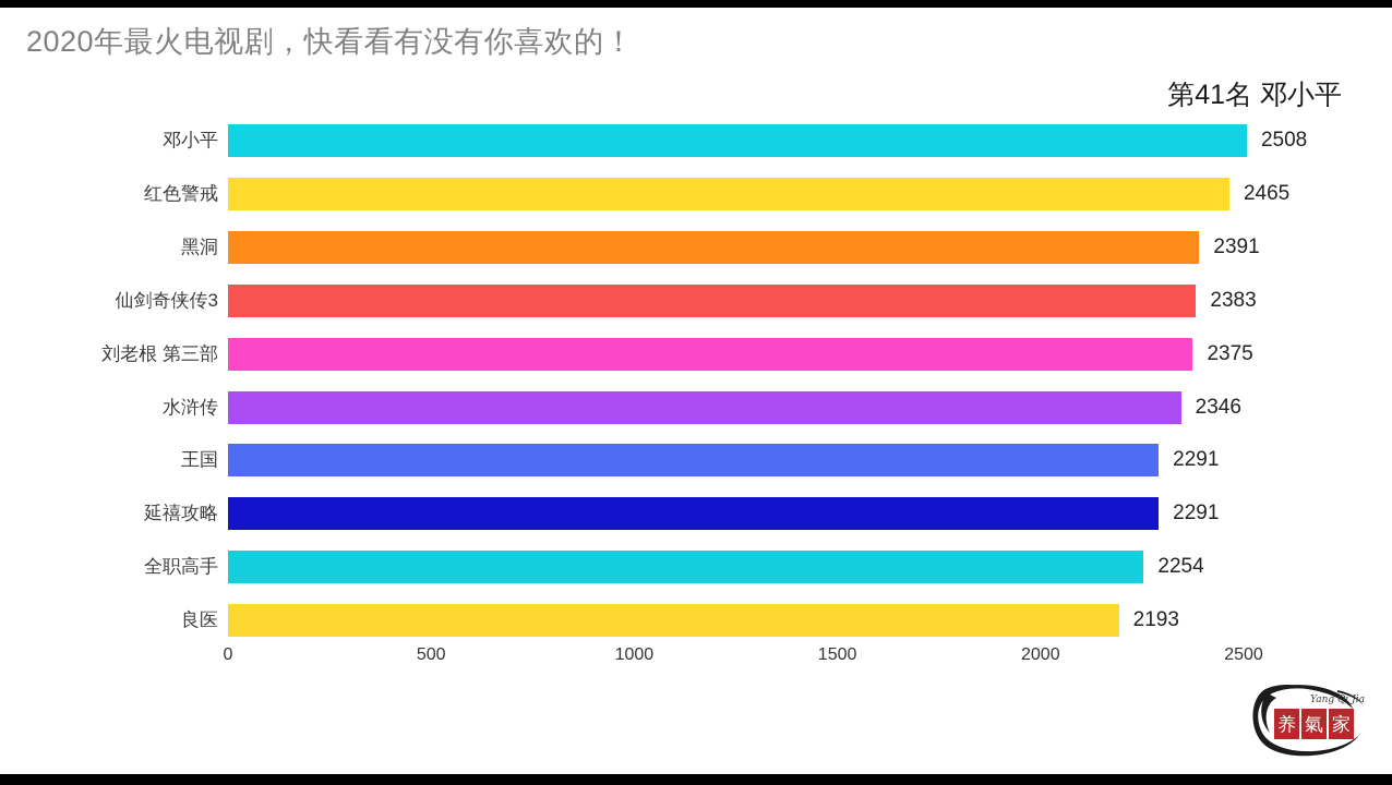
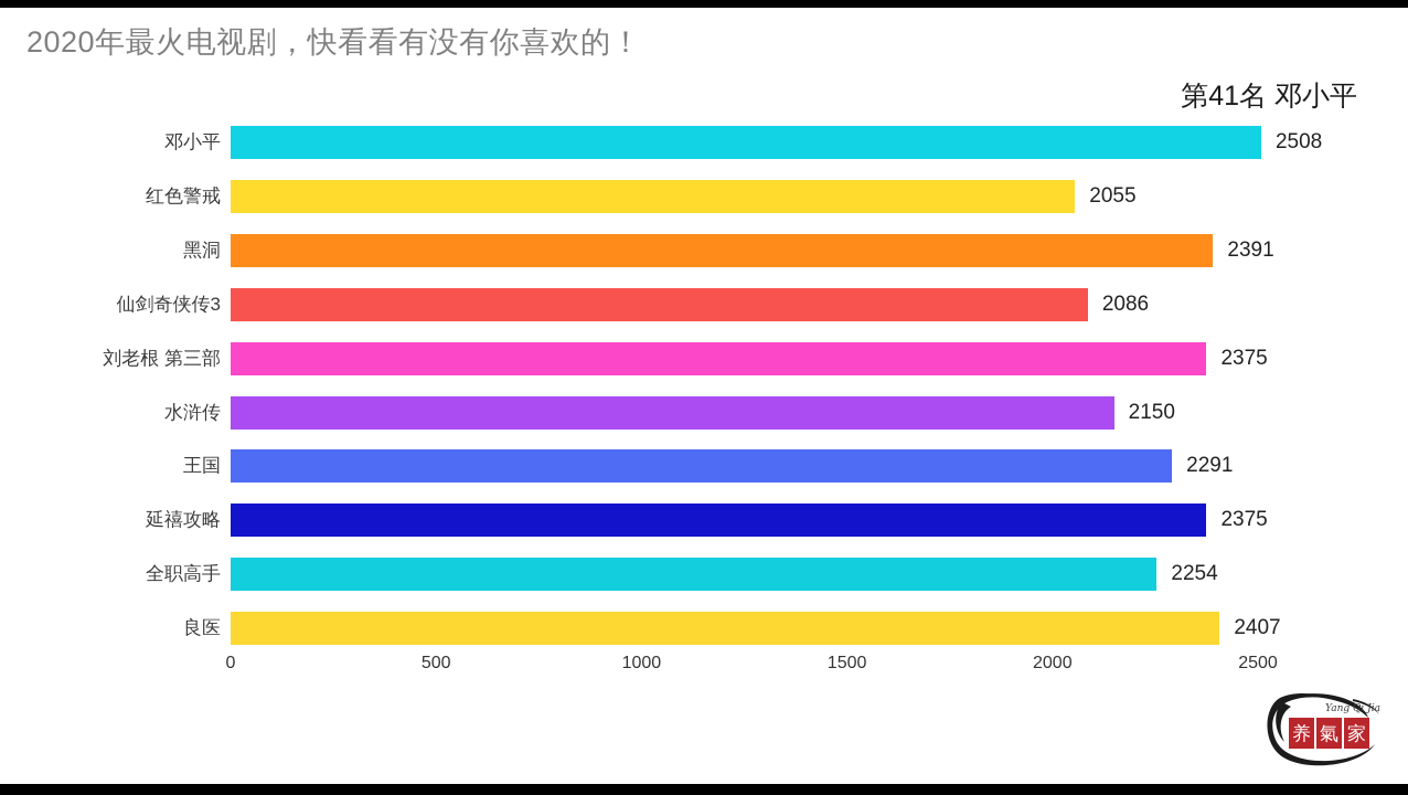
红色警戒: 2465 -> 2055
仙剑奇侠传3: 2383 -> 2086
水浒传: 2346 -> 2150
延禧攻略: 2291 -> 2375
良医: 2193 -> 2407
